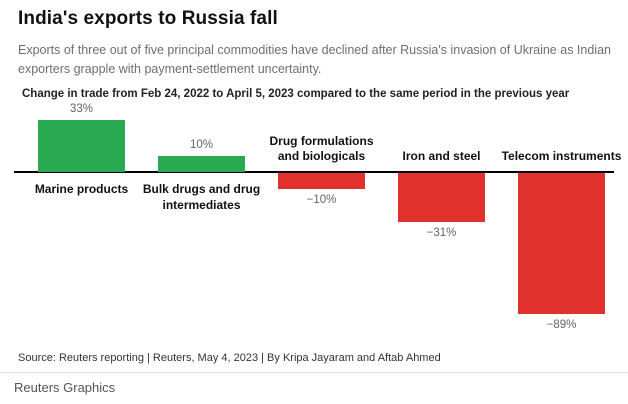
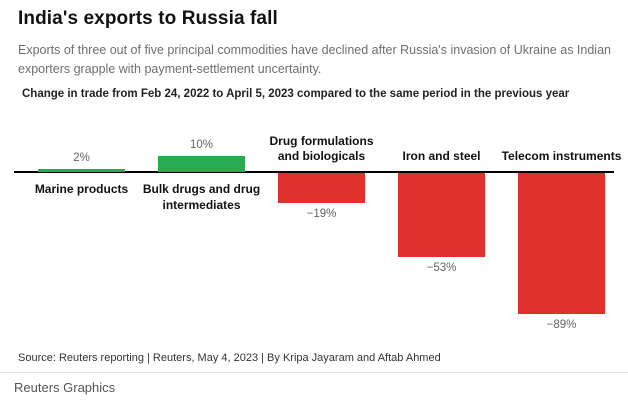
Marine products: 33% -> 2%
Drug formulations and biologicals: −10% -> −19%
Iron and steel: −31% -> −53%
